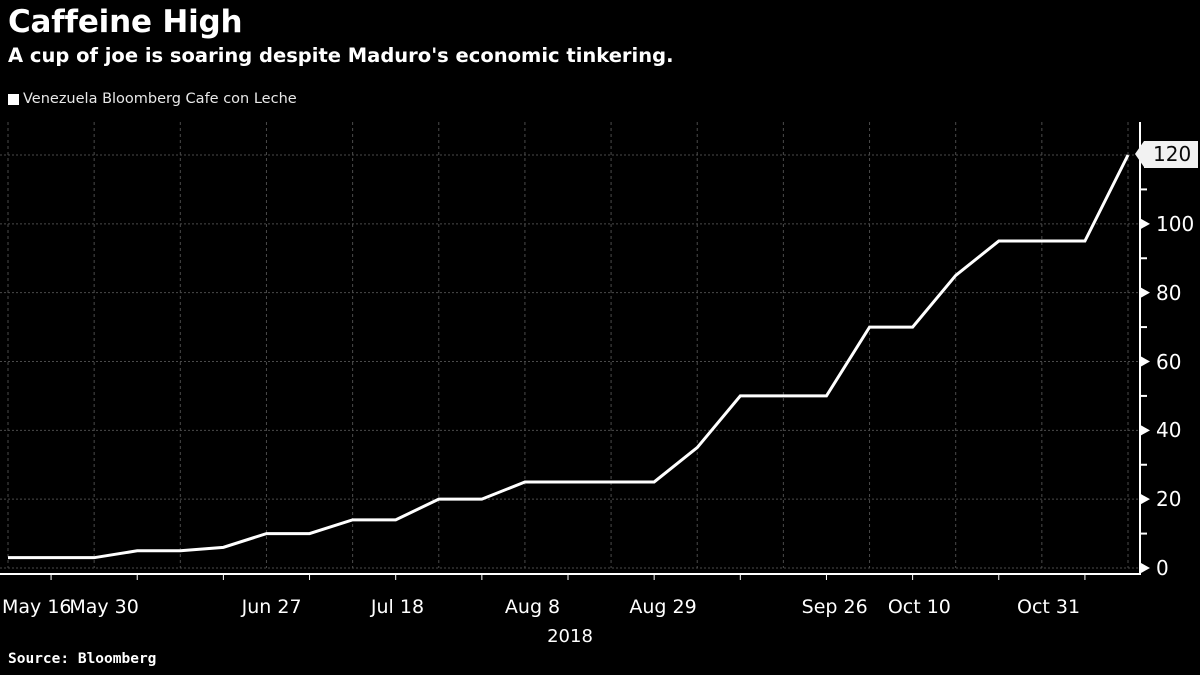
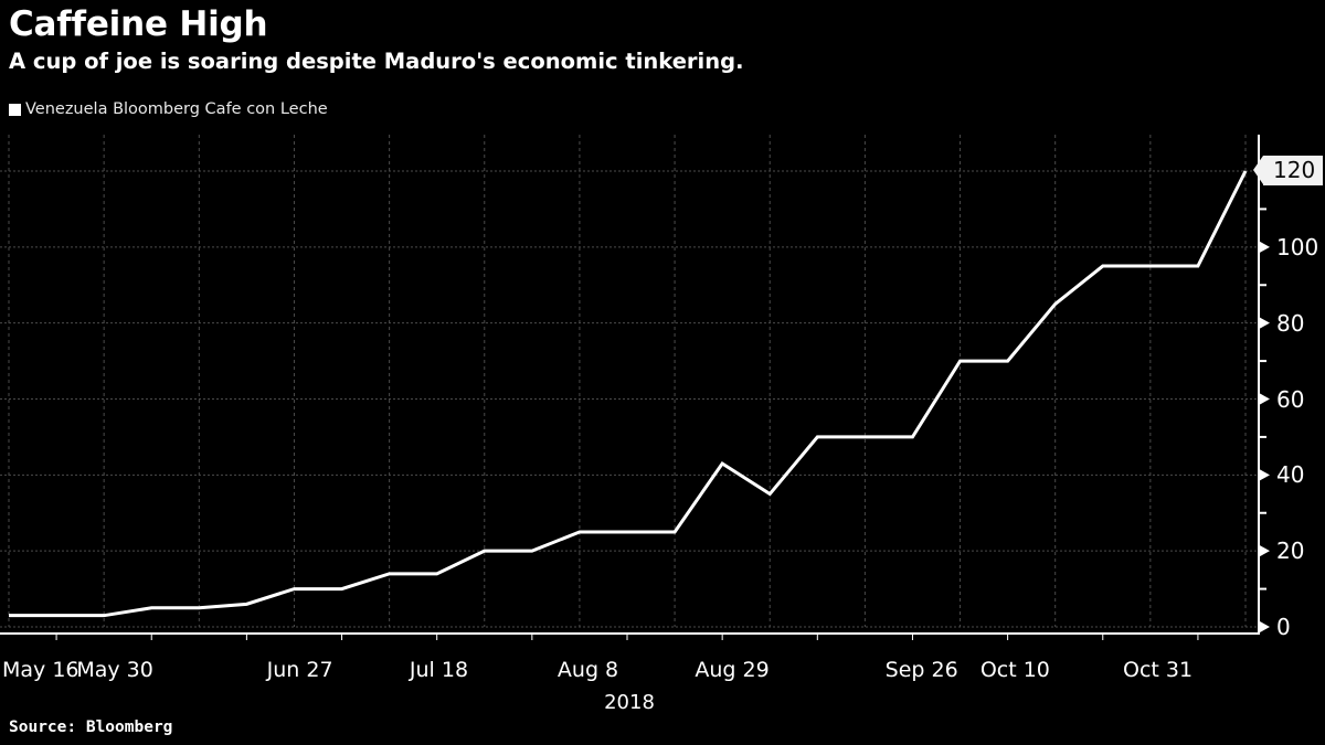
Aug 29: 25 -> 43
